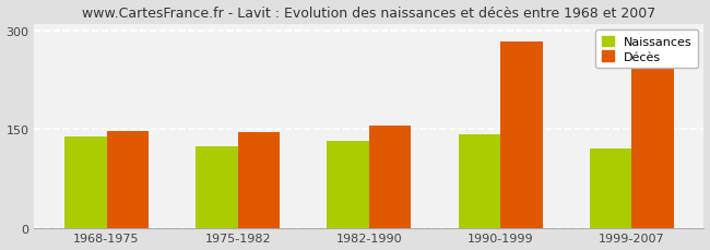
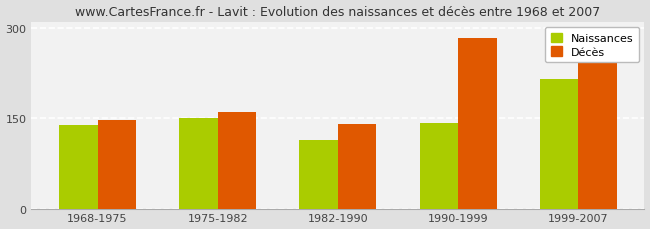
Naissances/1975-1982: 123 -> 150
Décès/1975-1982: 145 -> 160
Naissances/1982-1990: 132 -> 114
Décès/1982-1990: 155 -> 140
Naissances/1999-2007: 120 -> 214
